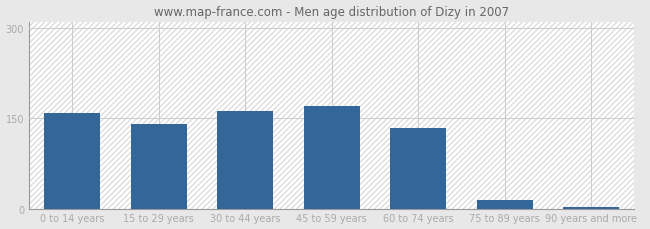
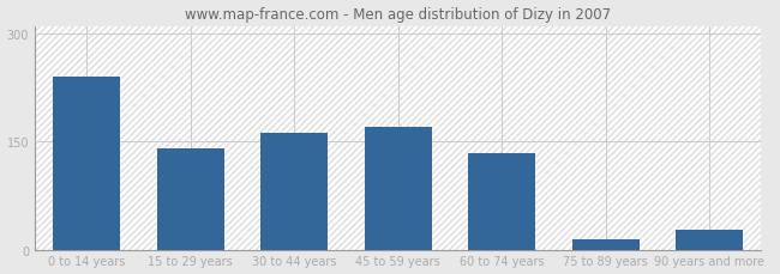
0 to 14 years: 158 -> 240
90 years and more: 2 -> 28
